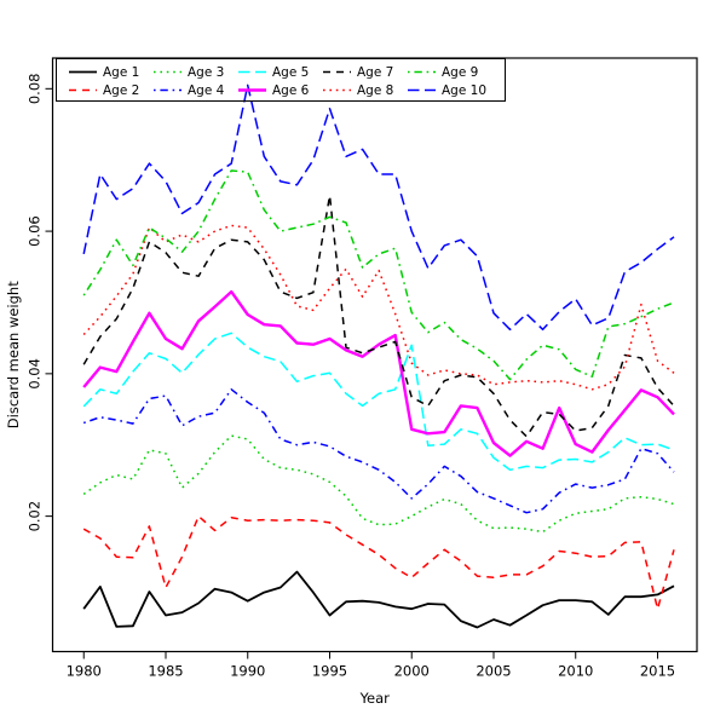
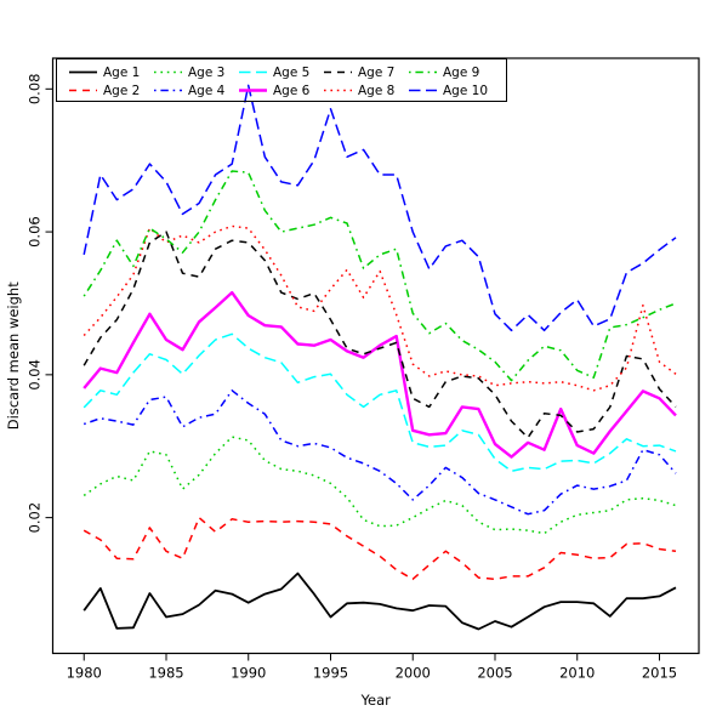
Age 2/1985: 0.010 -> 0.015
Age 7/1985: 0.057 -> 0.060
Age 7/1995: 0.065 -> 0.048
Age 5/2000: 0.044 -> 0.030
Age 2/2015: 0.007 -> 0.016
